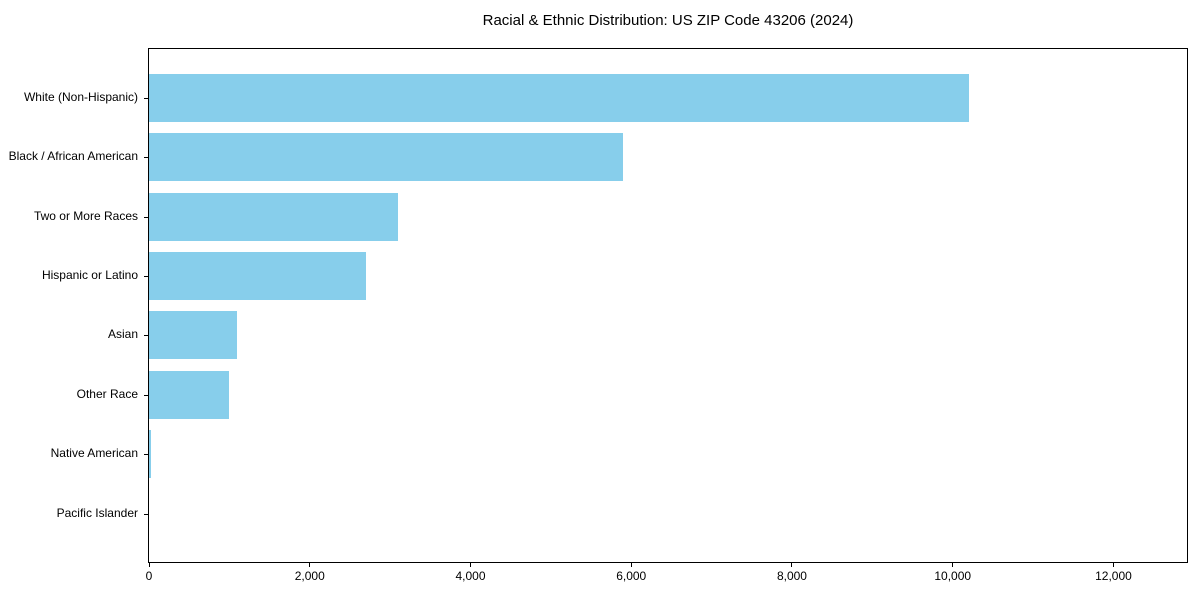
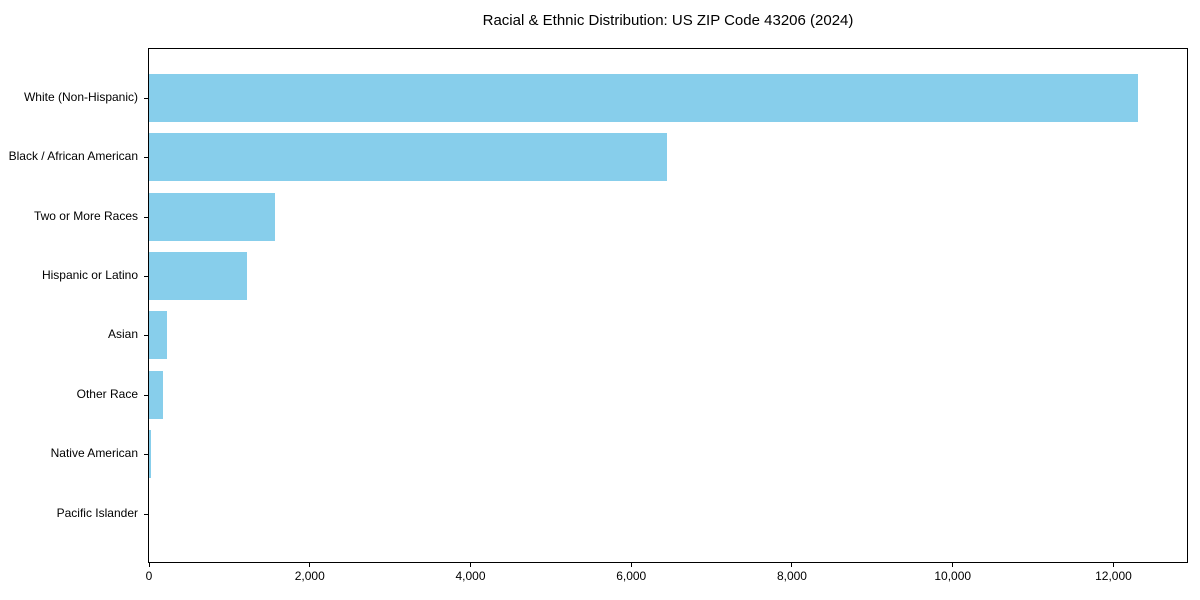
White (Non-Hispanic): 10200 -> 12300
Black / African American: 5900 -> 6400
Two or More Races: 3100 -> 1600
Hispanic or Latino: 2700 -> 1200
Asian: 1100 -> 200
Other Race: 1000 -> 200
